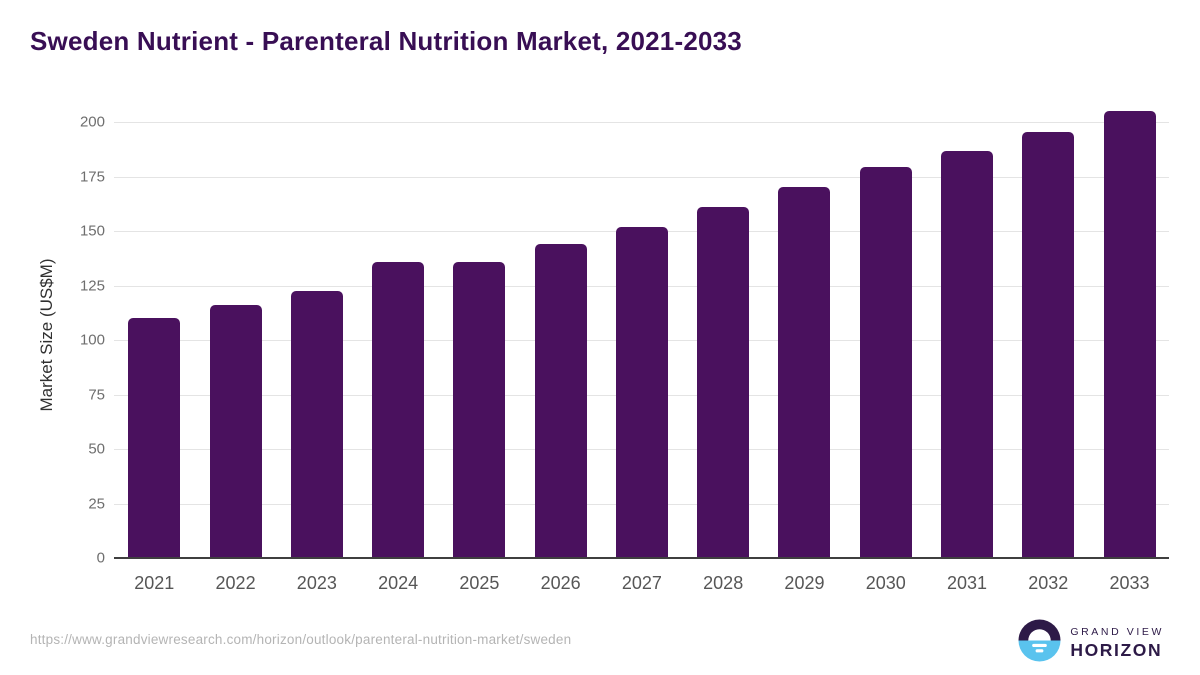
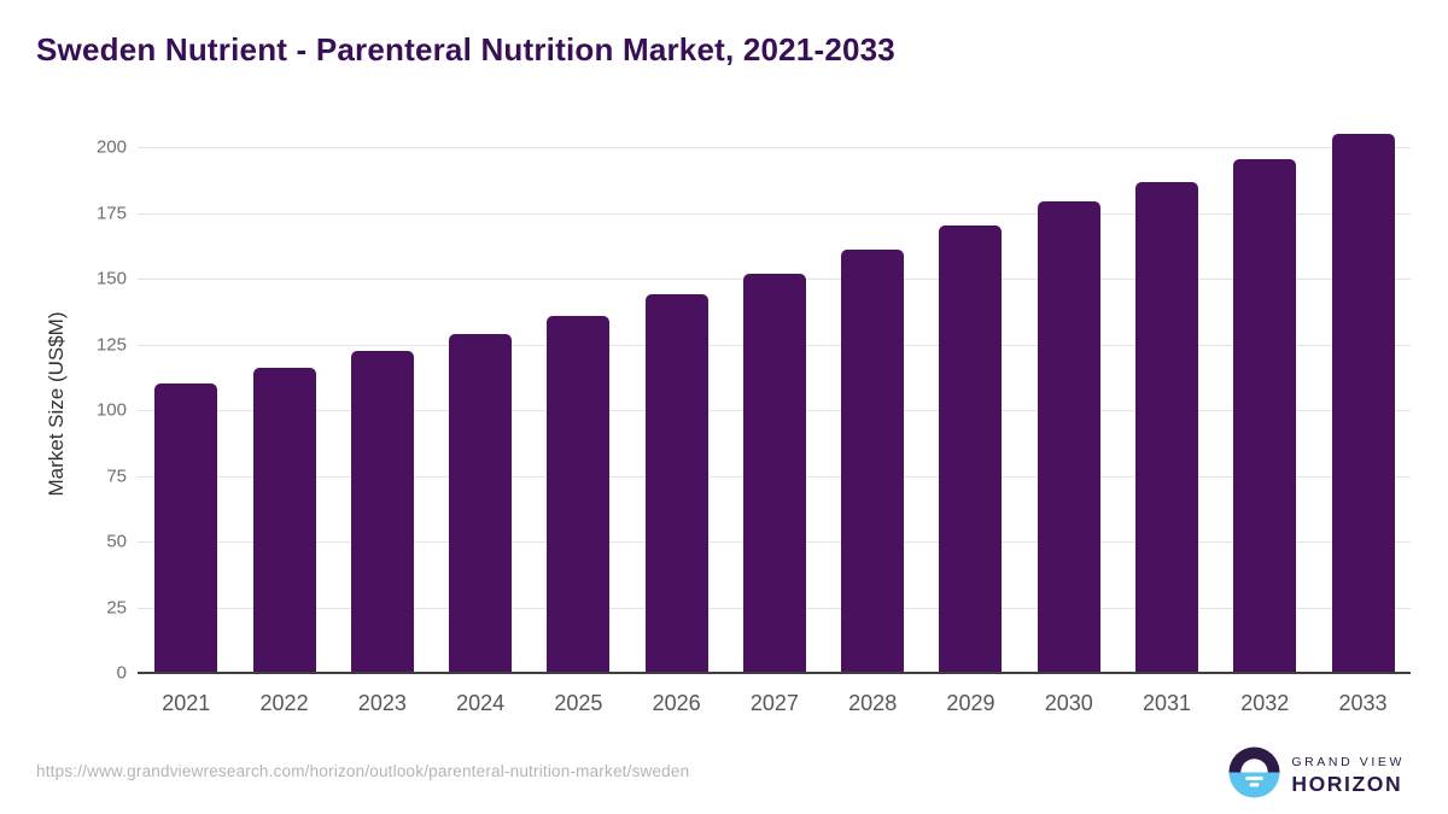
2024: 136 -> 129
